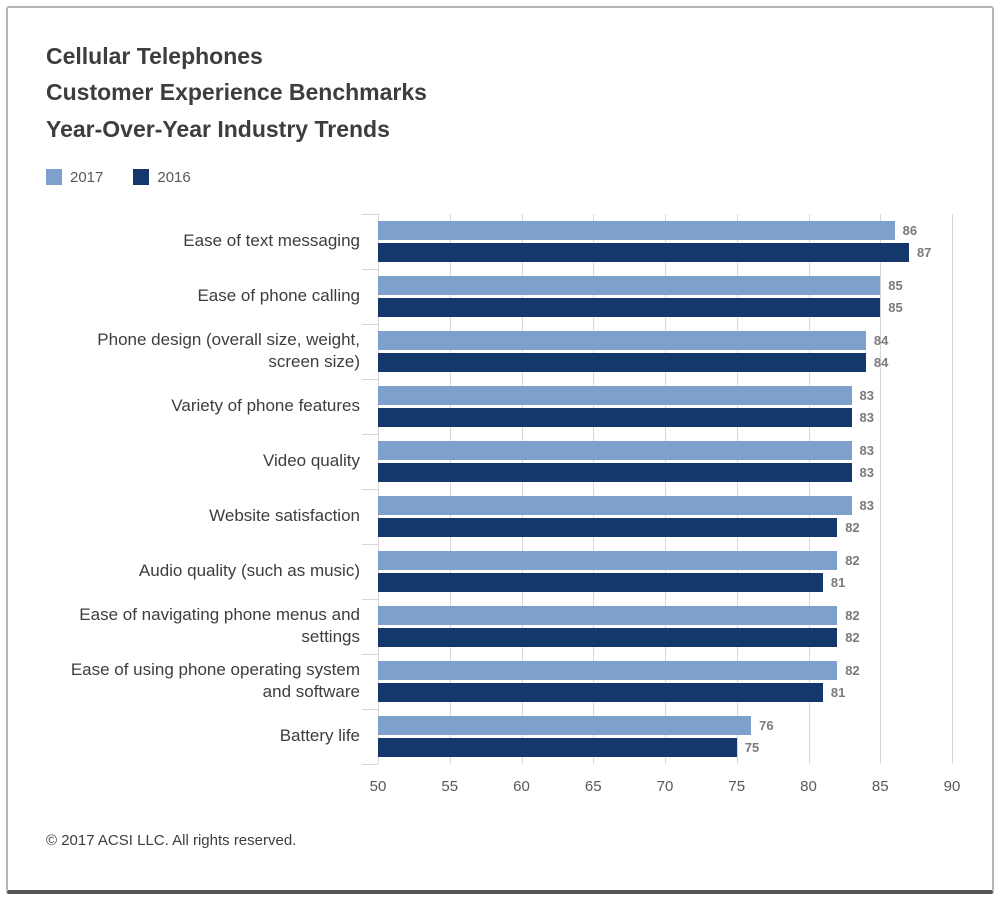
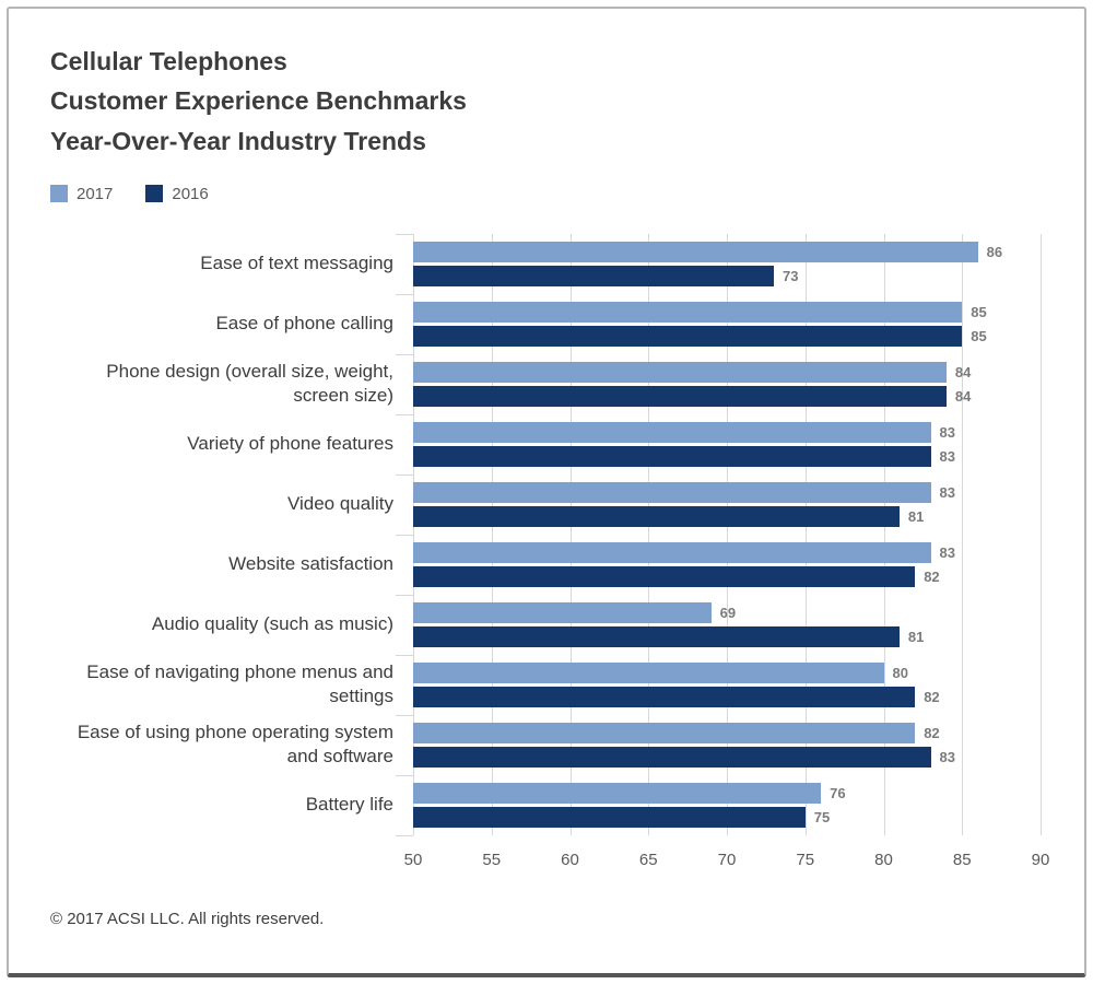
2016/Ease of text messaging: 87 -> 73
2016/Video quality: 83 -> 81
2017/Audio quality (such as music): 82 -> 69
2017/Ease of navigating phone menus and settings: 82 -> 80
2016/Ease of using phone operating system and software: 81 -> 83
